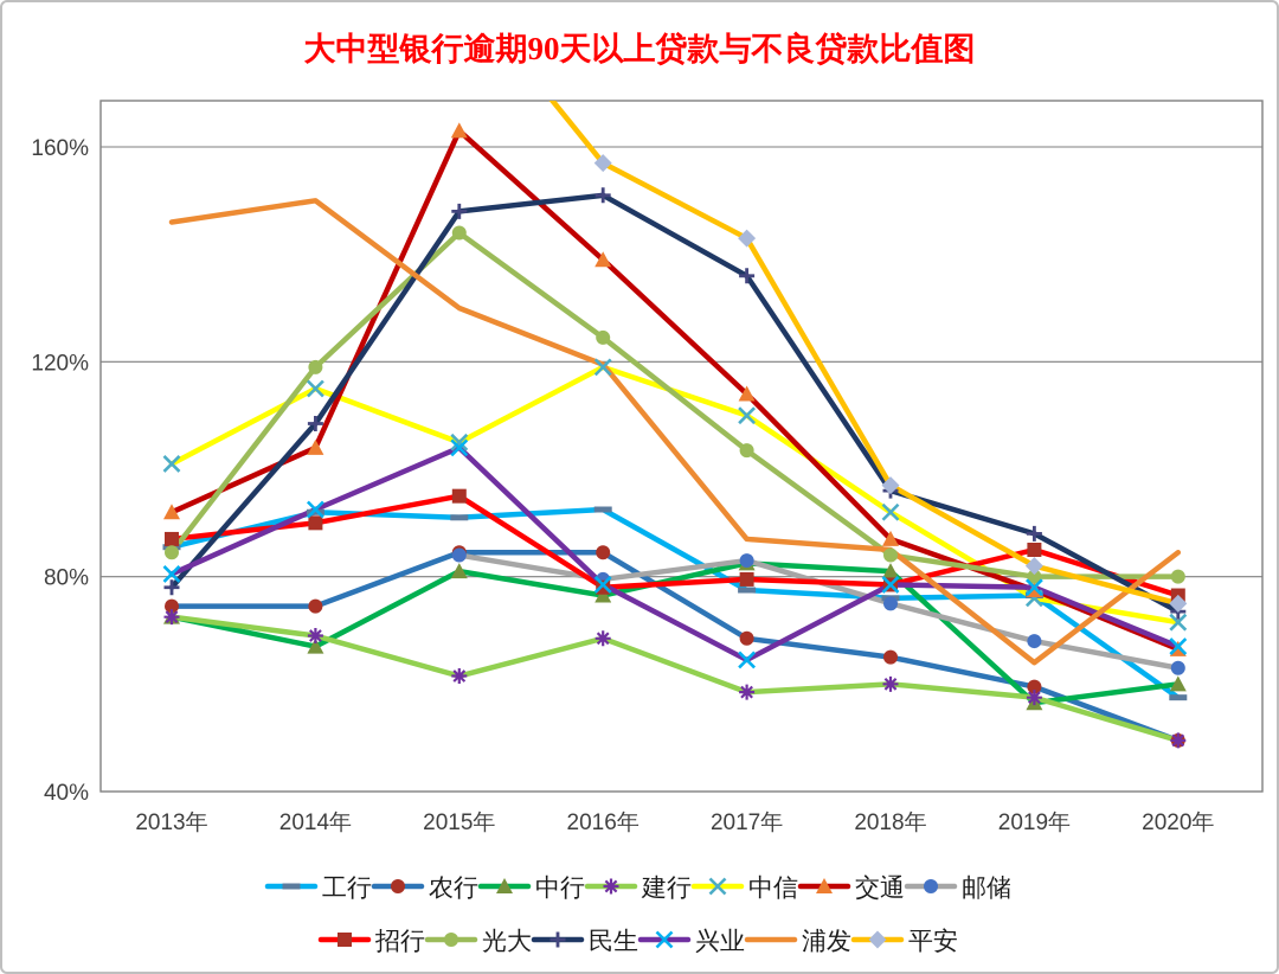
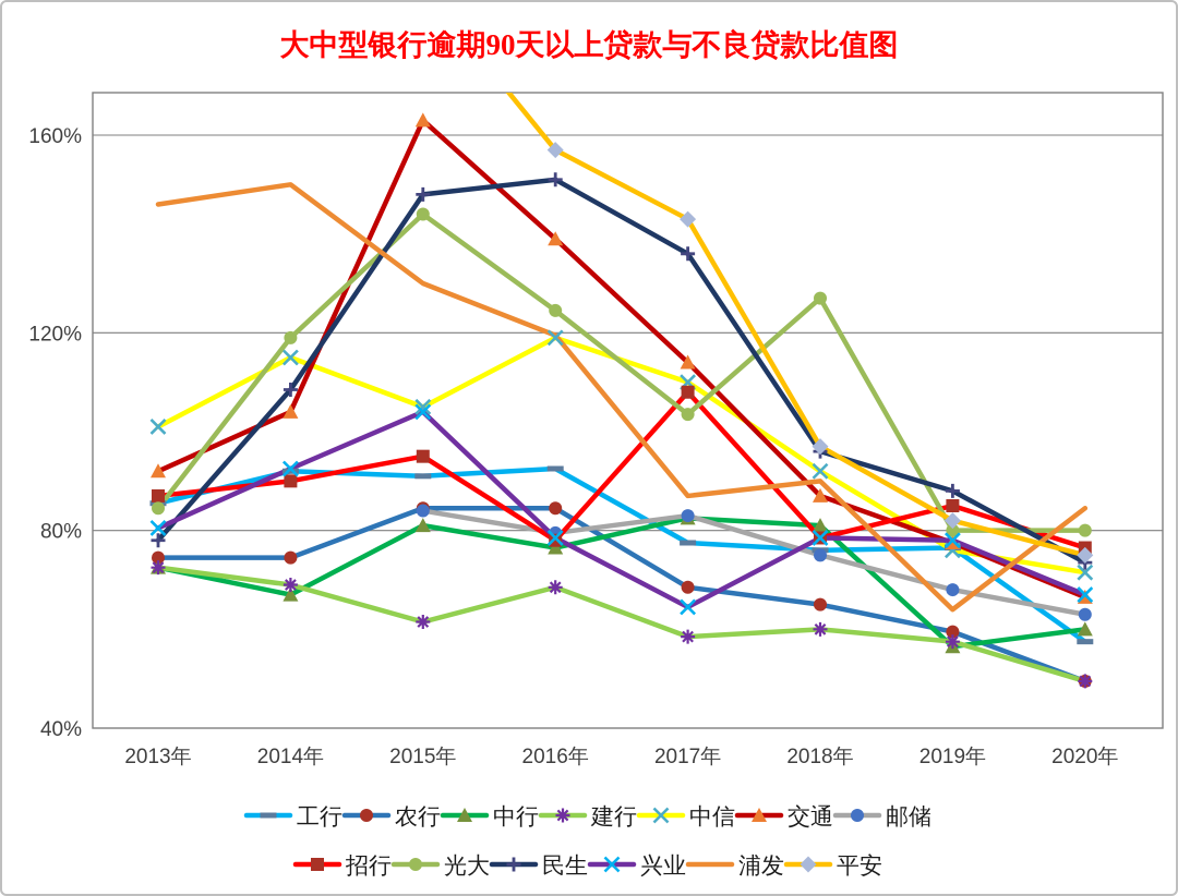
招行/2017年: 80% -> 108%
光大/2018年: 84% -> 127%
浦发/2018年: 85% -> 90%
